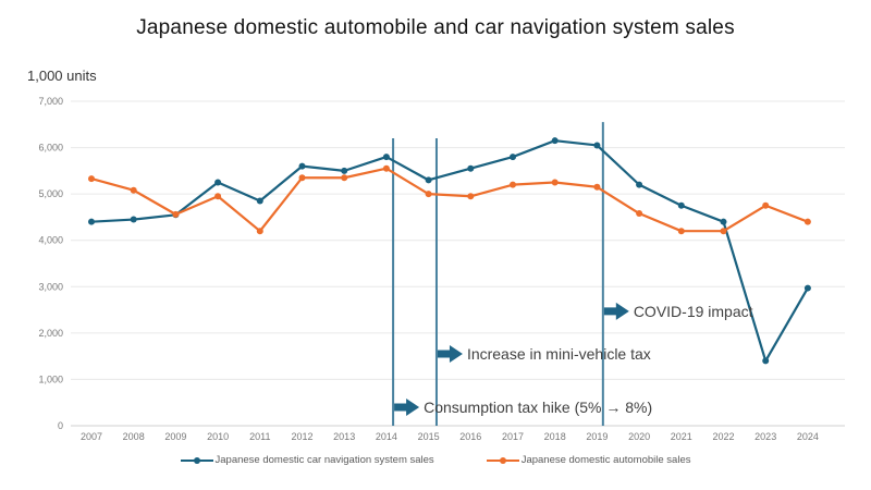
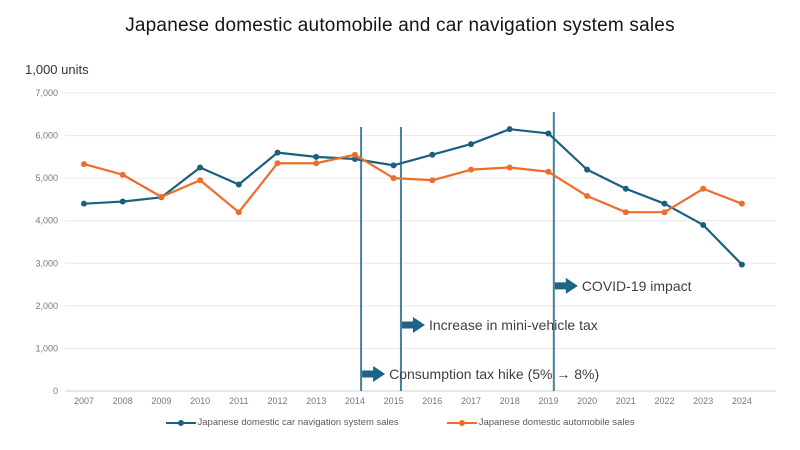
Japanese domestic car navigation system sales/2014: 5800 -> 5400
Japanese domestic car navigation system sales/2023: 1400 -> 3900
